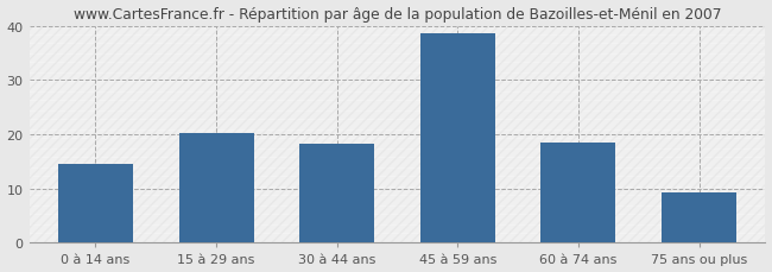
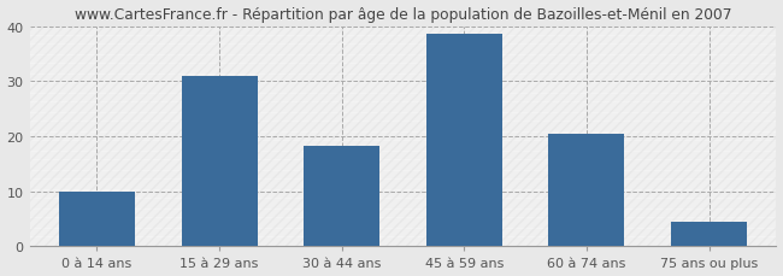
0 à 14 ans: 14.5 -> 10.0
15 à 29 ans: 20.2 -> 31.0
60 à 74 ans: 18.4 -> 20.5
75 ans ou plus: 9.2 -> 4.5
